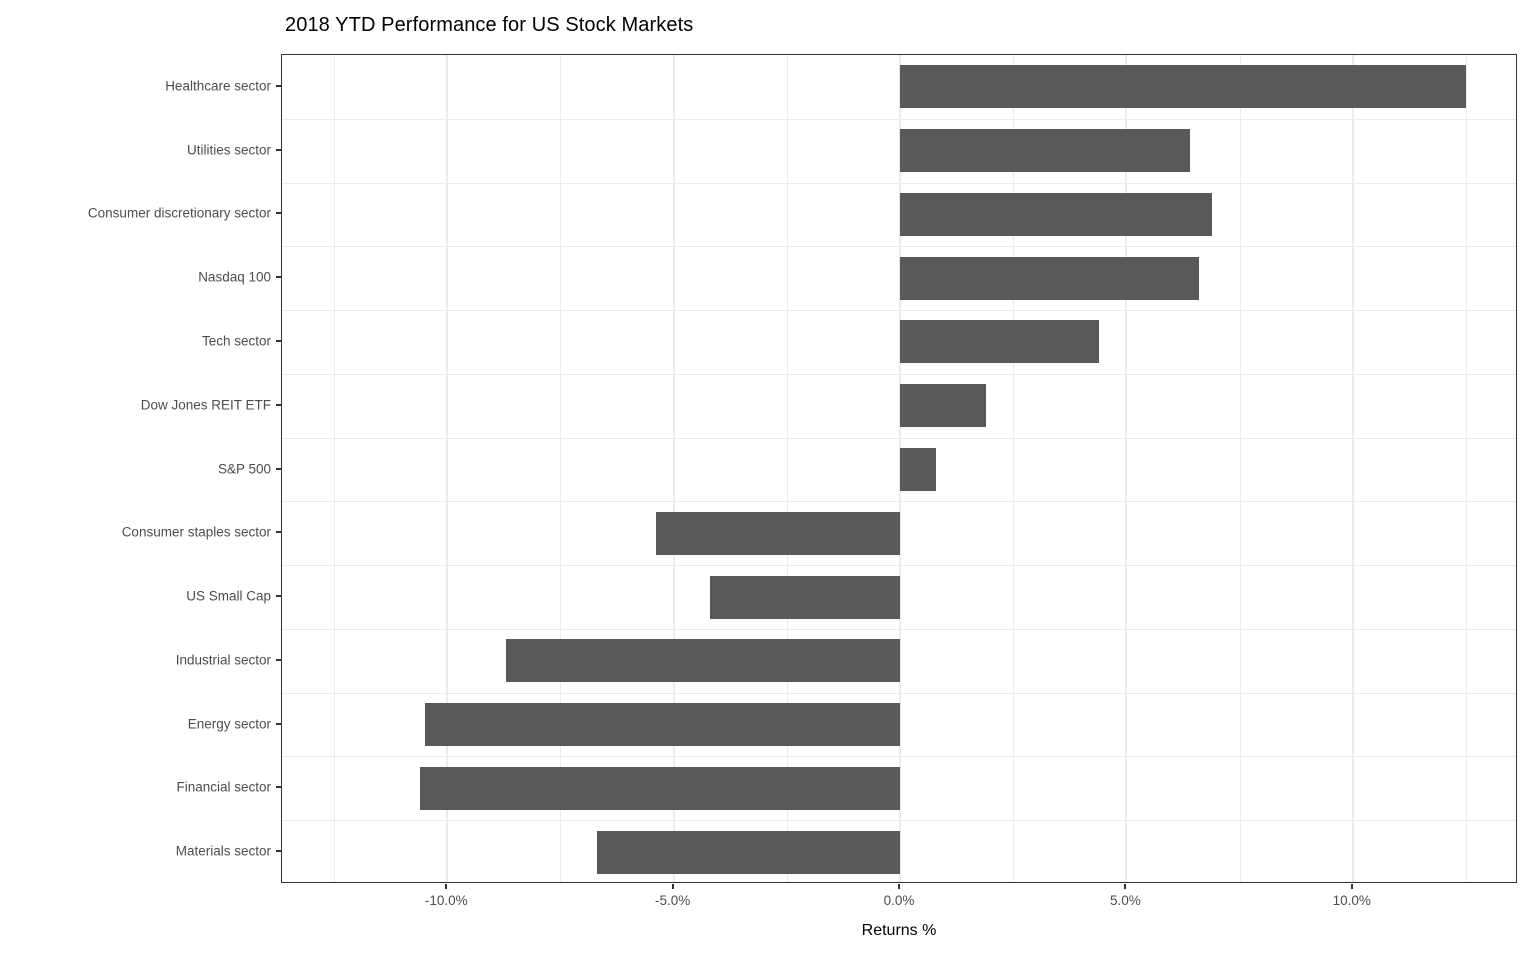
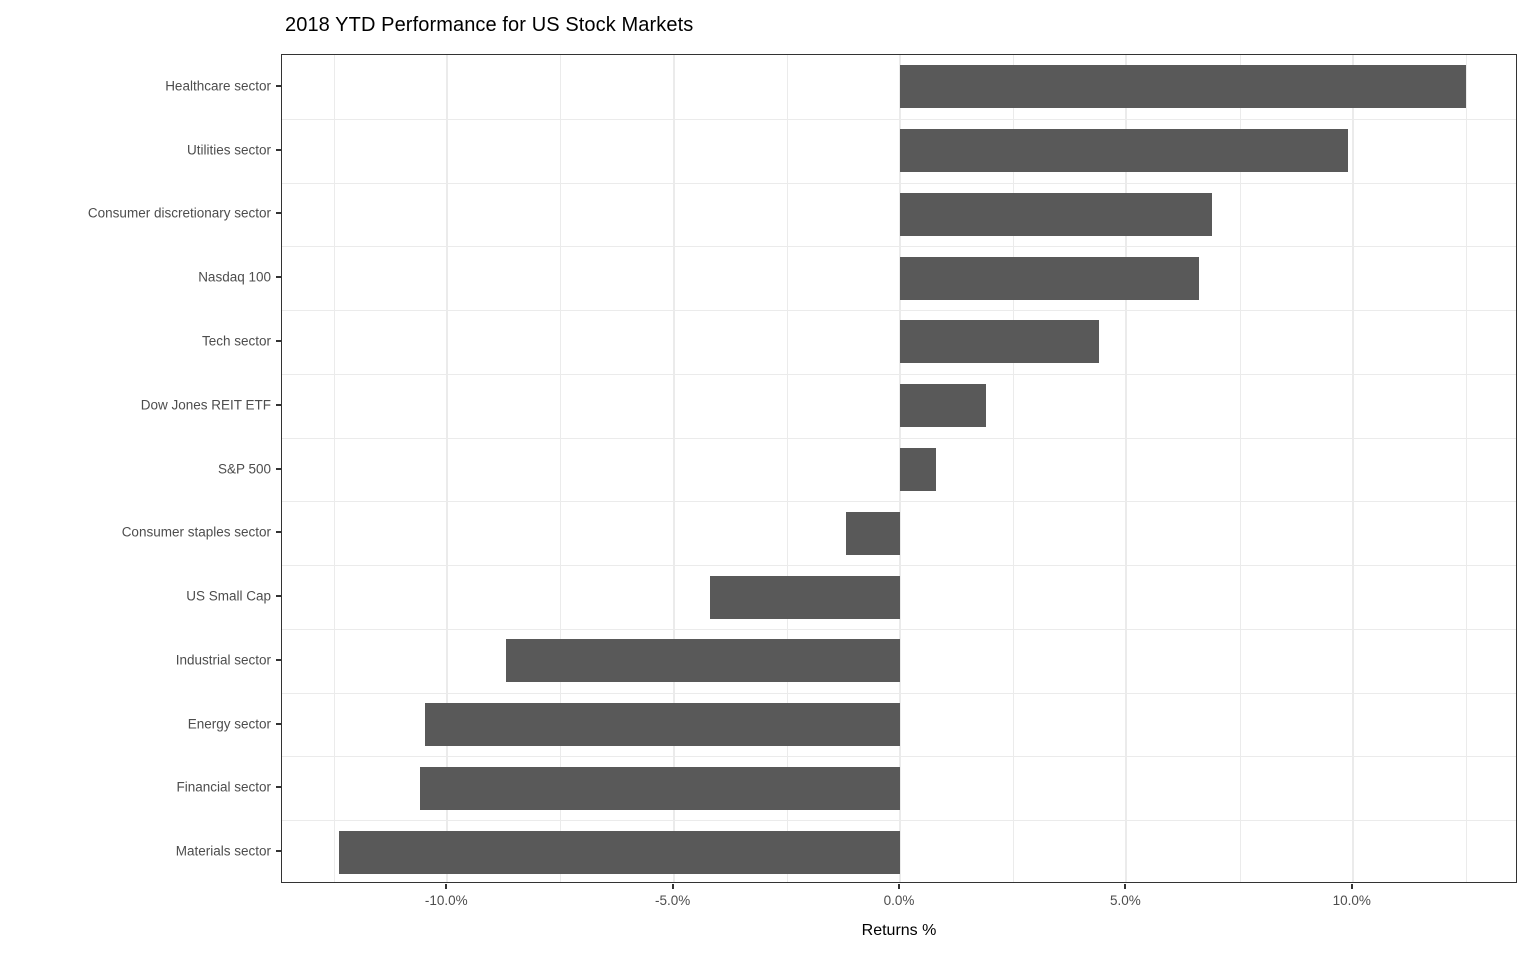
Utilities sector: 6.4% -> 9.9%
Consumer staples sector: -5.4% -> -1.2%
Materials sector: -6.7% -> -12.4%
